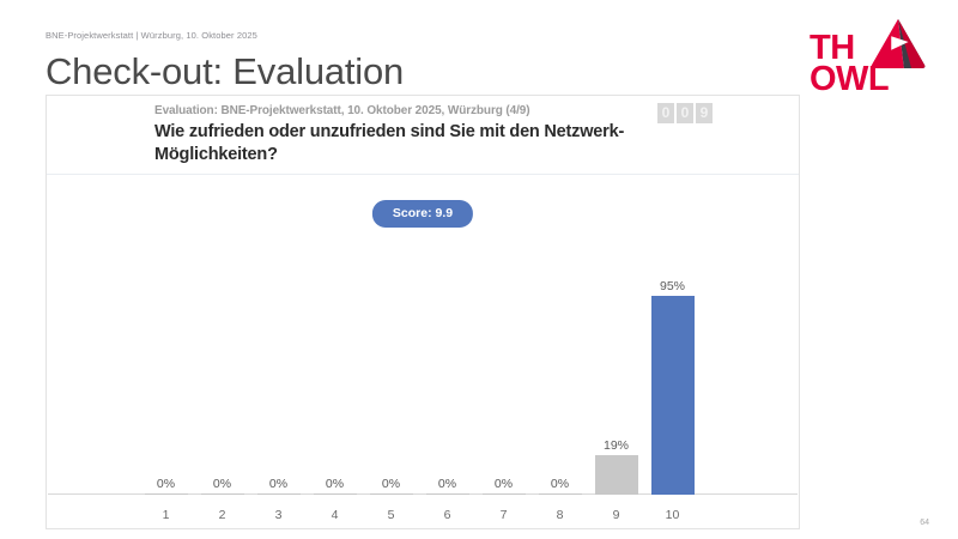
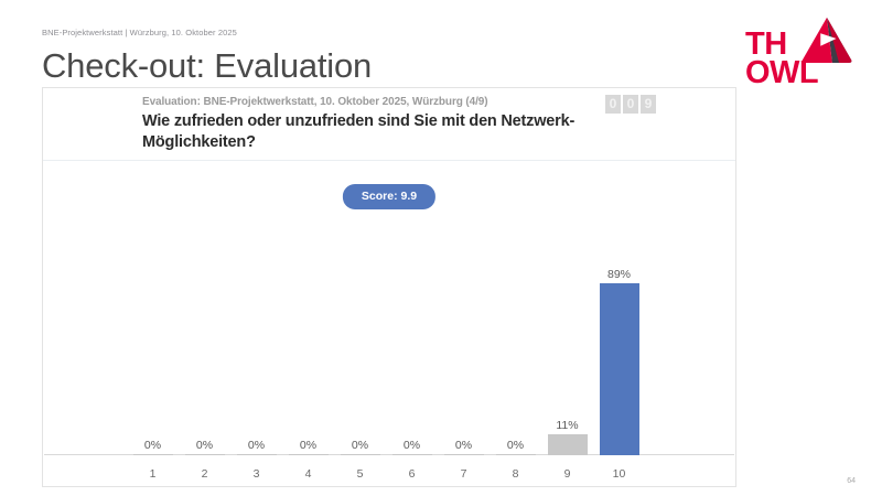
9: 19% -> 11%
10: 95% -> 89%
